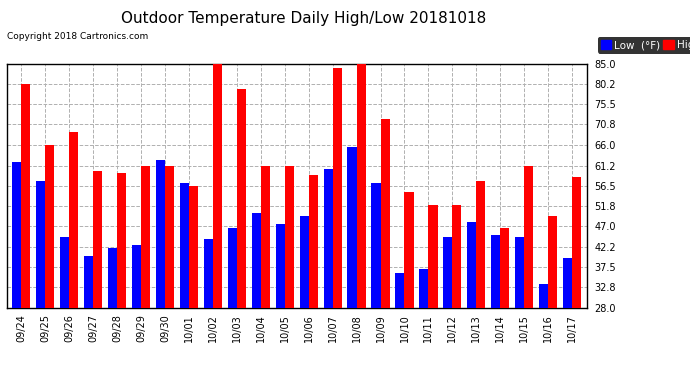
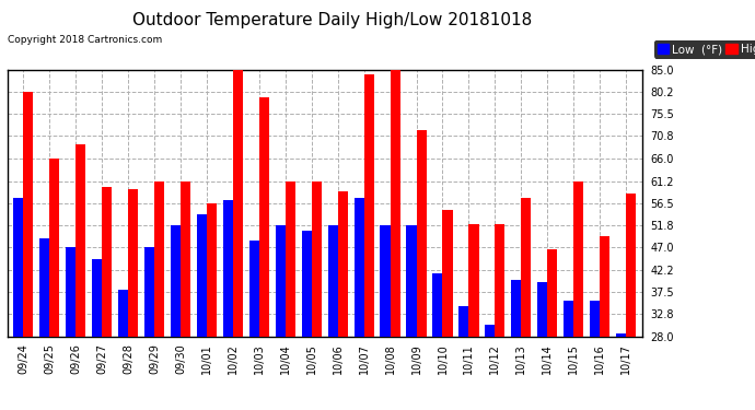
Low (°F)/09/24: 62.0 -> 57.5
Low (°F)/09/25: 57.5 -> 49.0
Low (°F)/09/26: 44.5 -> 47.0
Low (°F)/09/27: 40.0 -> 44.5
Low (°F)/09/28: 42.0 -> 38.0
Low (°F)/09/29: 42.5 -> 47.0
Low (°F)/09/30: 62.5 -> 51.8
Low (°F)/10/01: 57.0 -> 54.0
Low (°F)/10/02: 44.0 -> 57.0
Low (°F)/10/03: 46.5 -> 48.5
Low (°F)/10/04: 50.0 -> 51.8
Low (°F)/10/05: 47.5 -> 50.5
Low (°F)/10/06: 49.5 -> 51.8
Low (°F)/10/07: 60.5 -> 57.5
Low (°F)/10/08: 65.5 -> 51.8
Low (°F)/10/09: 57.0 -> 51.8
Low (°F)/10/10: 36.0 -> 41.5
Low (°F)/10/11: 37.0 -> 34.5
Low (°F)/10/12: 44.5 -> 30.5
Low (°F)/10/13: 48.0 -> 40.0
Low (°F)/10/14: 45.0 -> 39.5
Low (°F)/10/15: 44.5 -> 35.5
Low (°F)/10/16: 33.5 -> 35.5
Low (°F)/10/17: 39.5 -> 28.5
